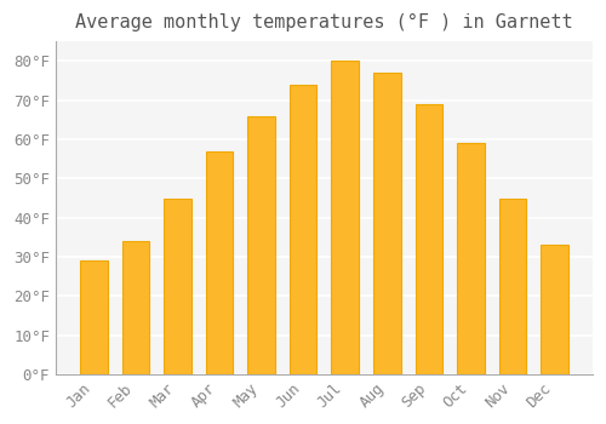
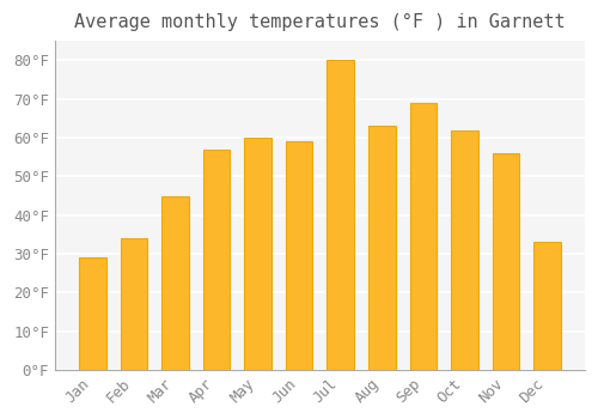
May: 66°F -> 60°F
Jun: 74°F -> 59°F
Aug: 77°F -> 63°F
Oct: 59°F -> 62°F
Nov: 45°F -> 56°F
